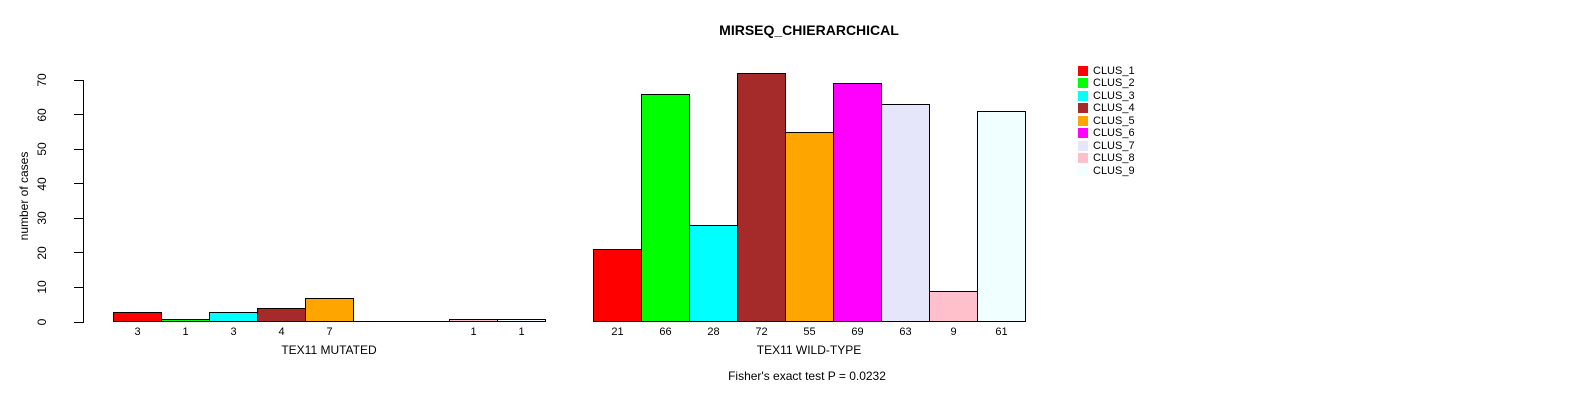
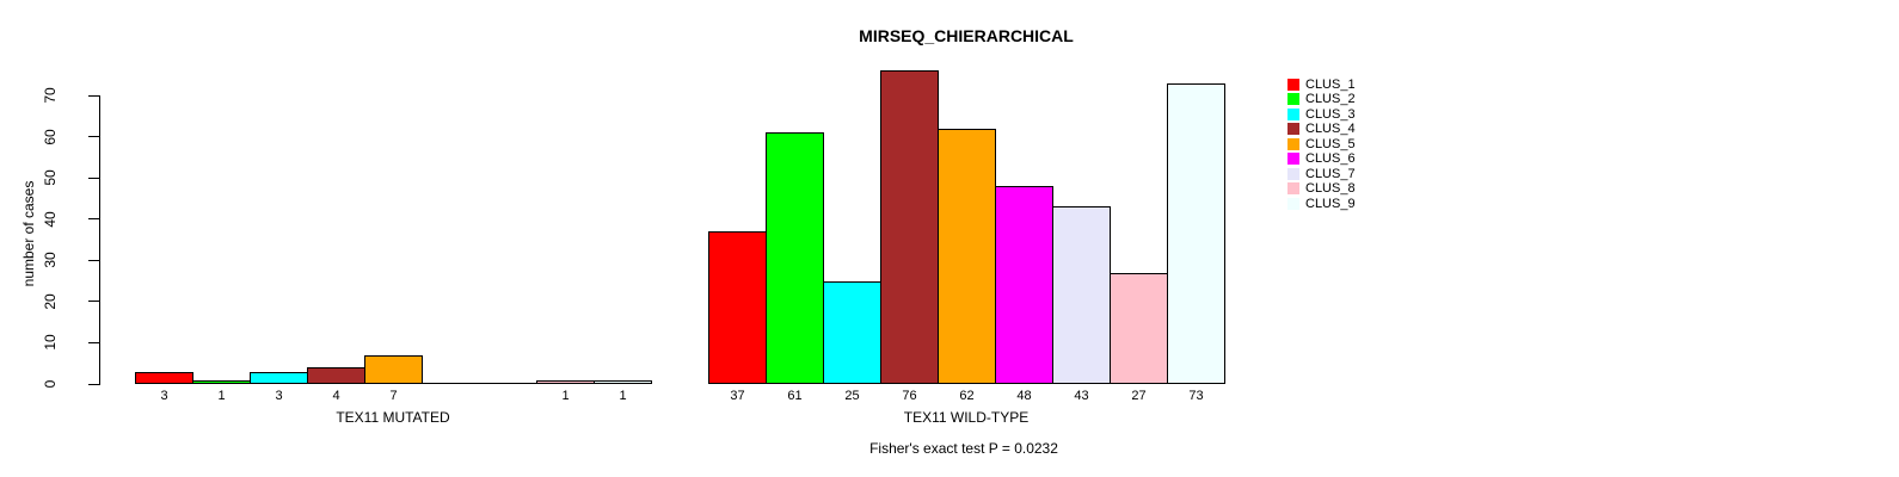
CLUS_1/TEX11 WILD-TYPE: 21 -> 37
CLUS_2/TEX11 WILD-TYPE: 66 -> 61
CLUS_3/TEX11 WILD-TYPE: 28 -> 25
CLUS_4/TEX11 WILD-TYPE: 72 -> 76
CLUS_5/TEX11 WILD-TYPE: 55 -> 62
CLUS_6/TEX11 WILD-TYPE: 69 -> 48
CLUS_7/TEX11 WILD-TYPE: 63 -> 43
CLUS_8/TEX11 WILD-TYPE: 9 -> 27
CLUS_9/TEX11 WILD-TYPE: 61 -> 73
